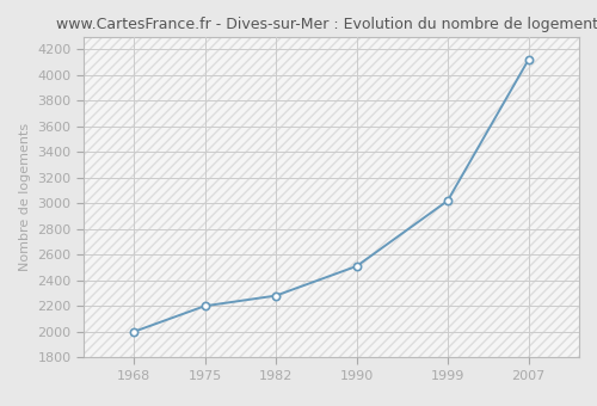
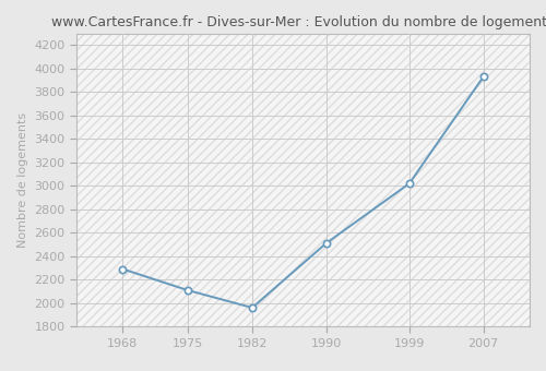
1968: 2000 -> 2290
1975: 2200 -> 2110
1982: 2280 -> 1960
2007: 4120 -> 3930
